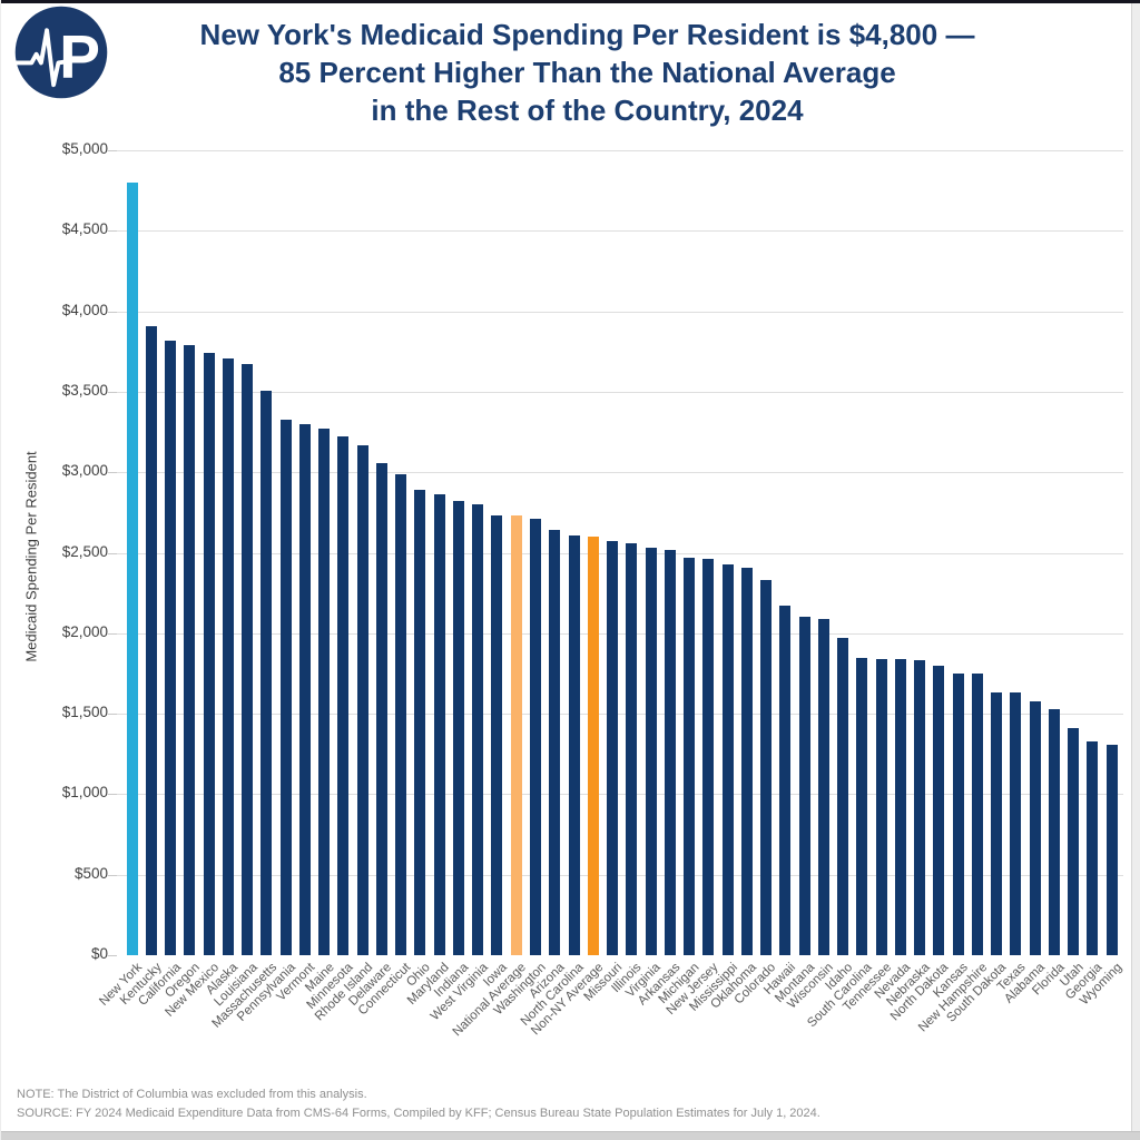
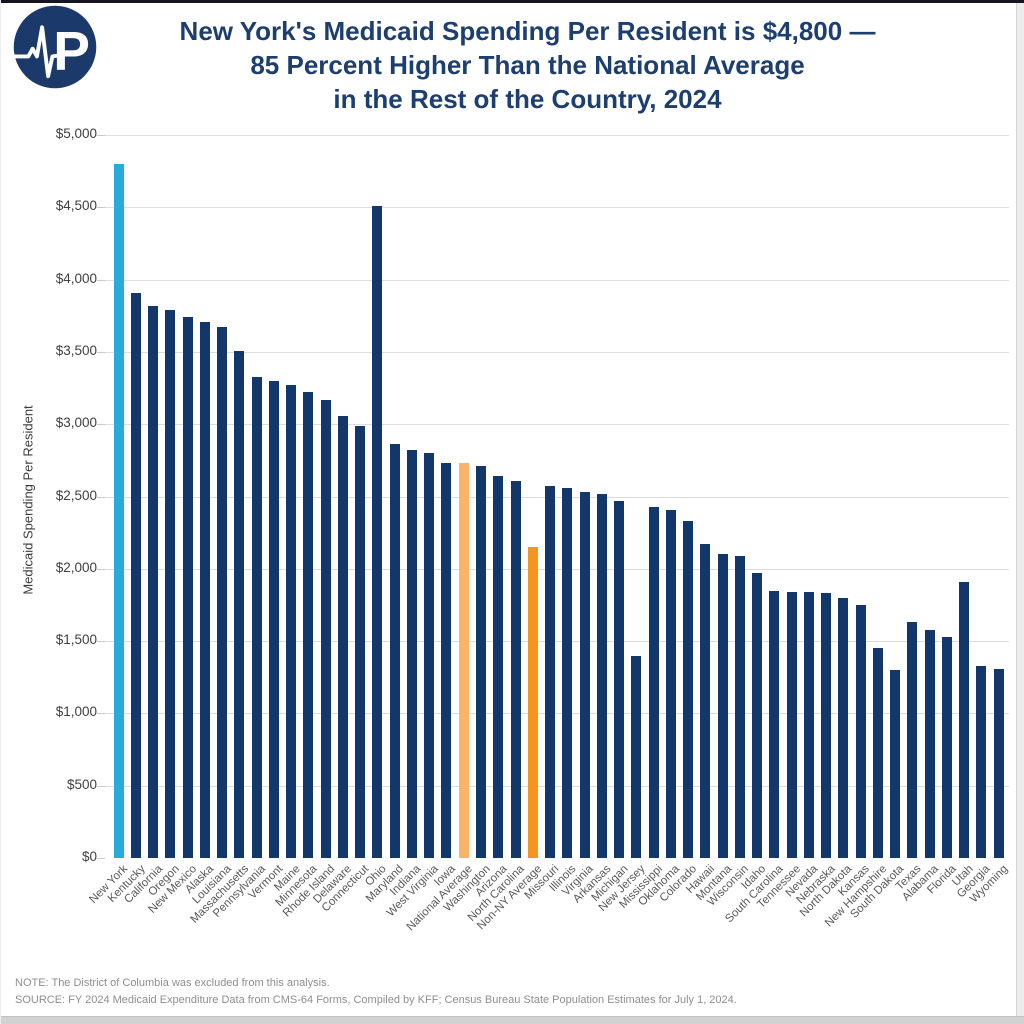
Ohio: $2890 -> $4510
Non-NY Average: $2600 -> $2150
New Jersey: $2460 -> $1400
New Hampshire: $1750 -> $1450
South Dakota: $1630 -> $1300
Utah: $1410 -> $1910
